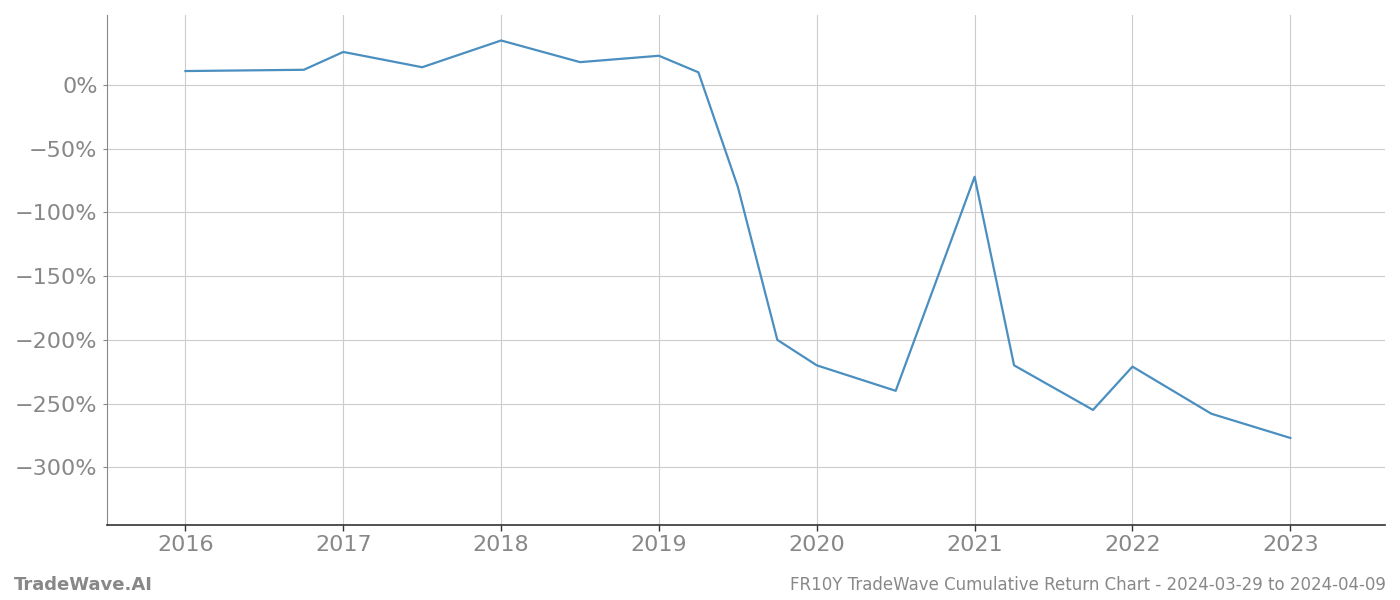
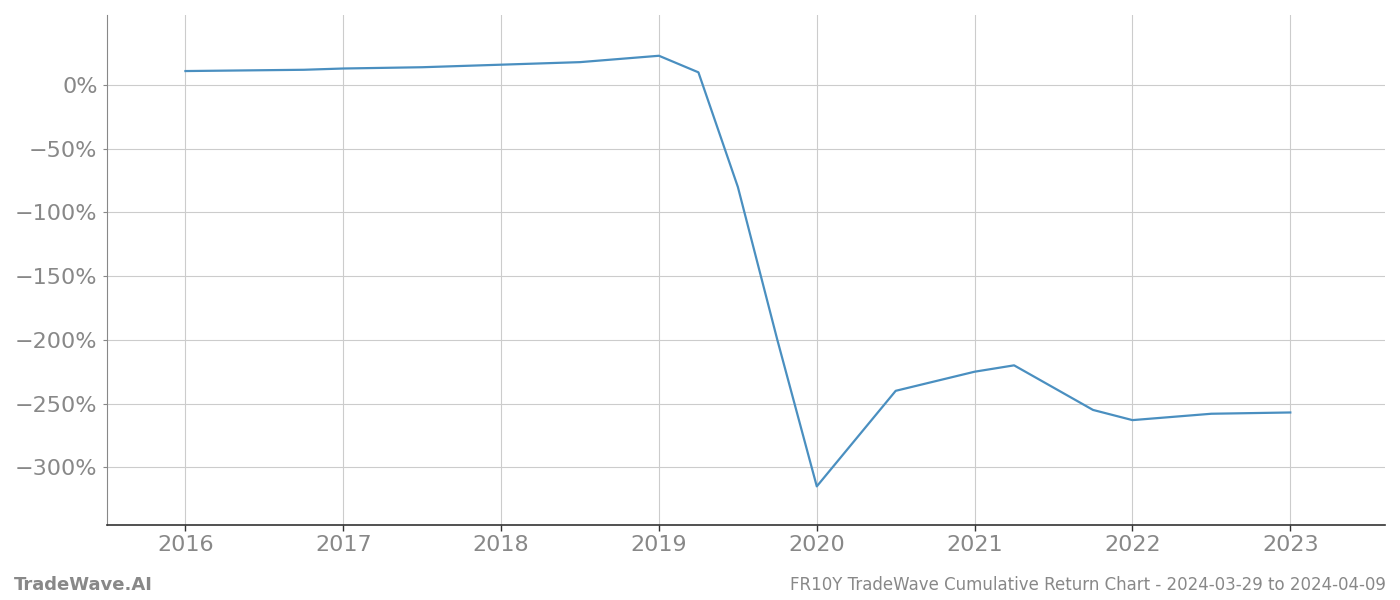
2017: 26% -> 13%
2018: 35% -> 16%
2020: -220% -> -315%
2021: -72% -> -225%
2022: -221% -> -263%
2023: -277% -> -257%
